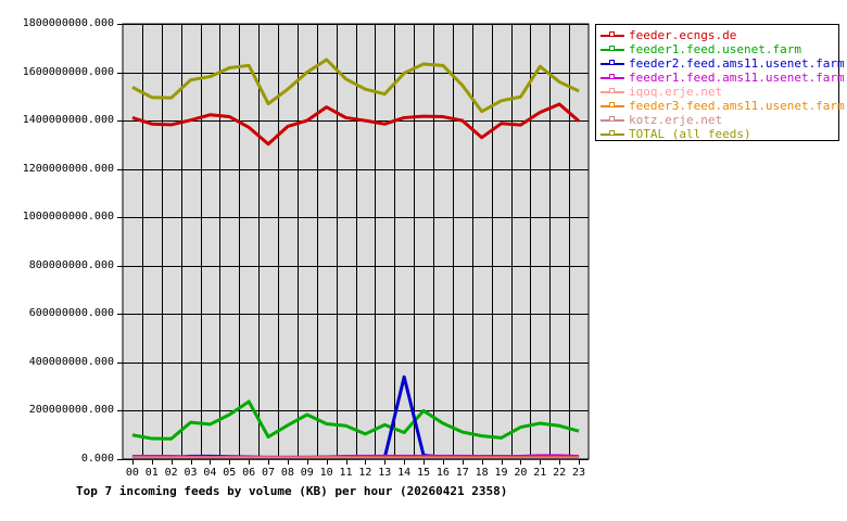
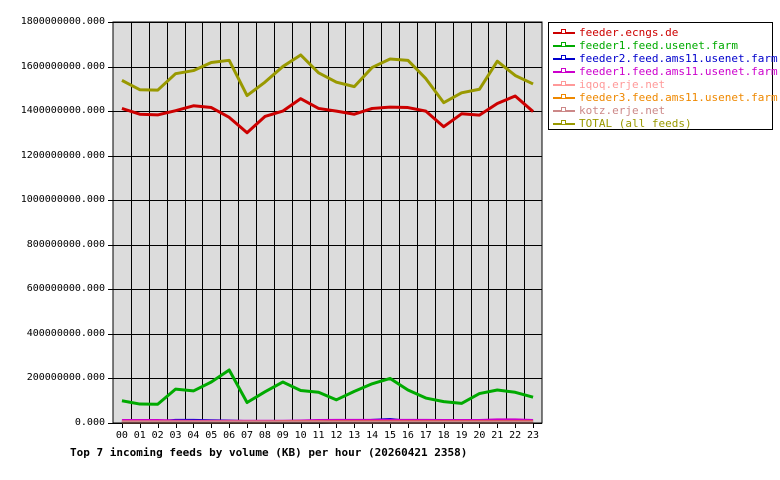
feeder1.feed.usenet.farm/14: 110000000 -> 180000000
feeder2.feed.ams11.usenet.farm/14: 340000000 -> 10000000
